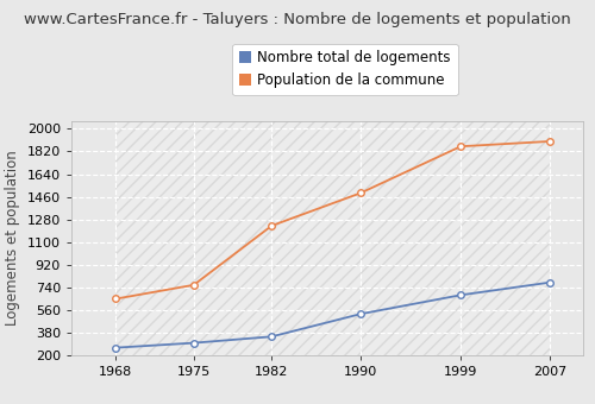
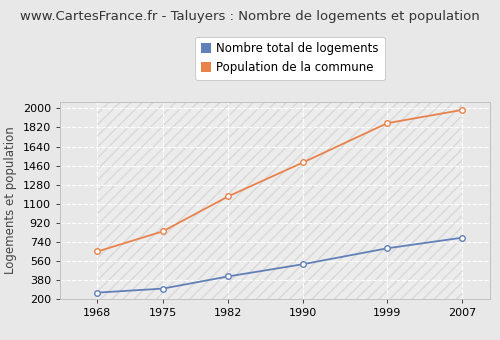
Population de la commune/1975: 760 -> 840
Nombre total de logements/1982: 350 -> 420
Population de la commune/1982: 1230 -> 1170
Population de la commune/2007: 1900 -> 1980
